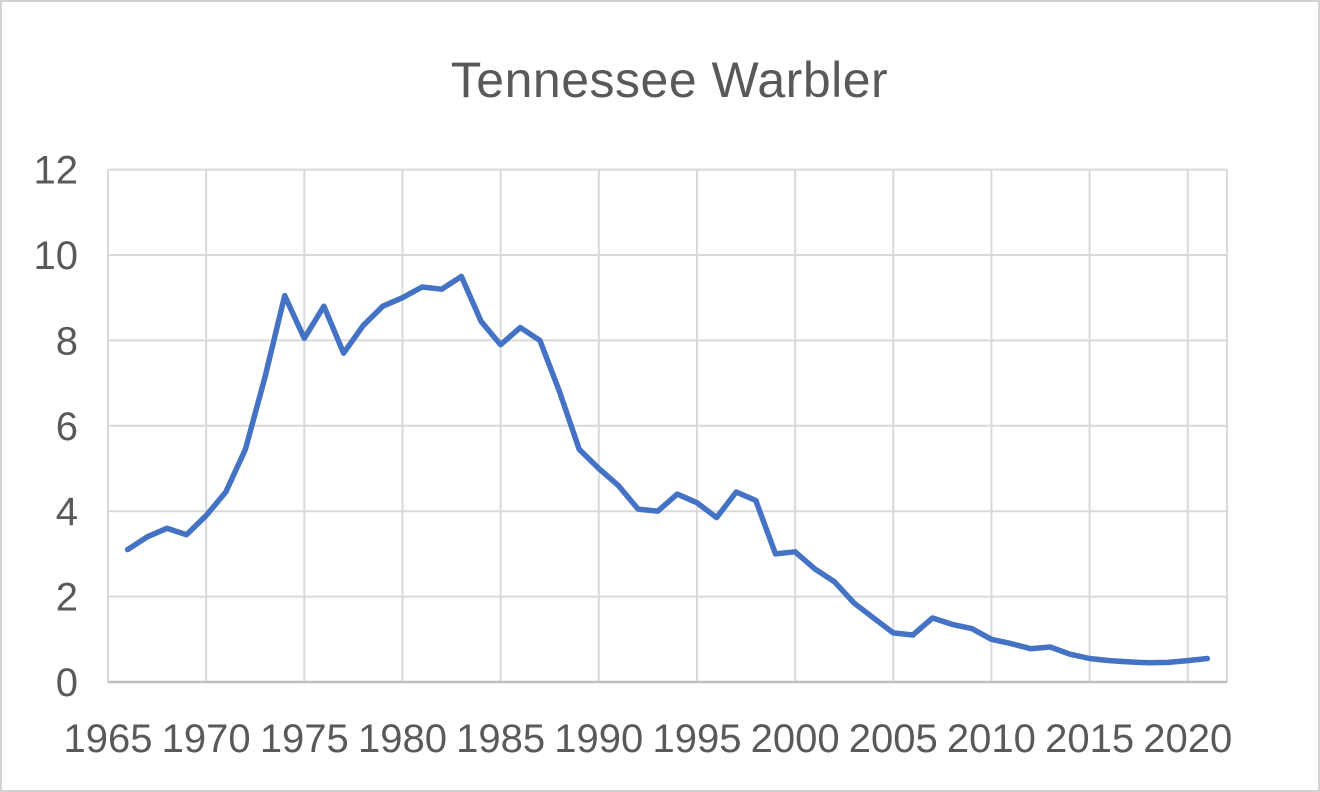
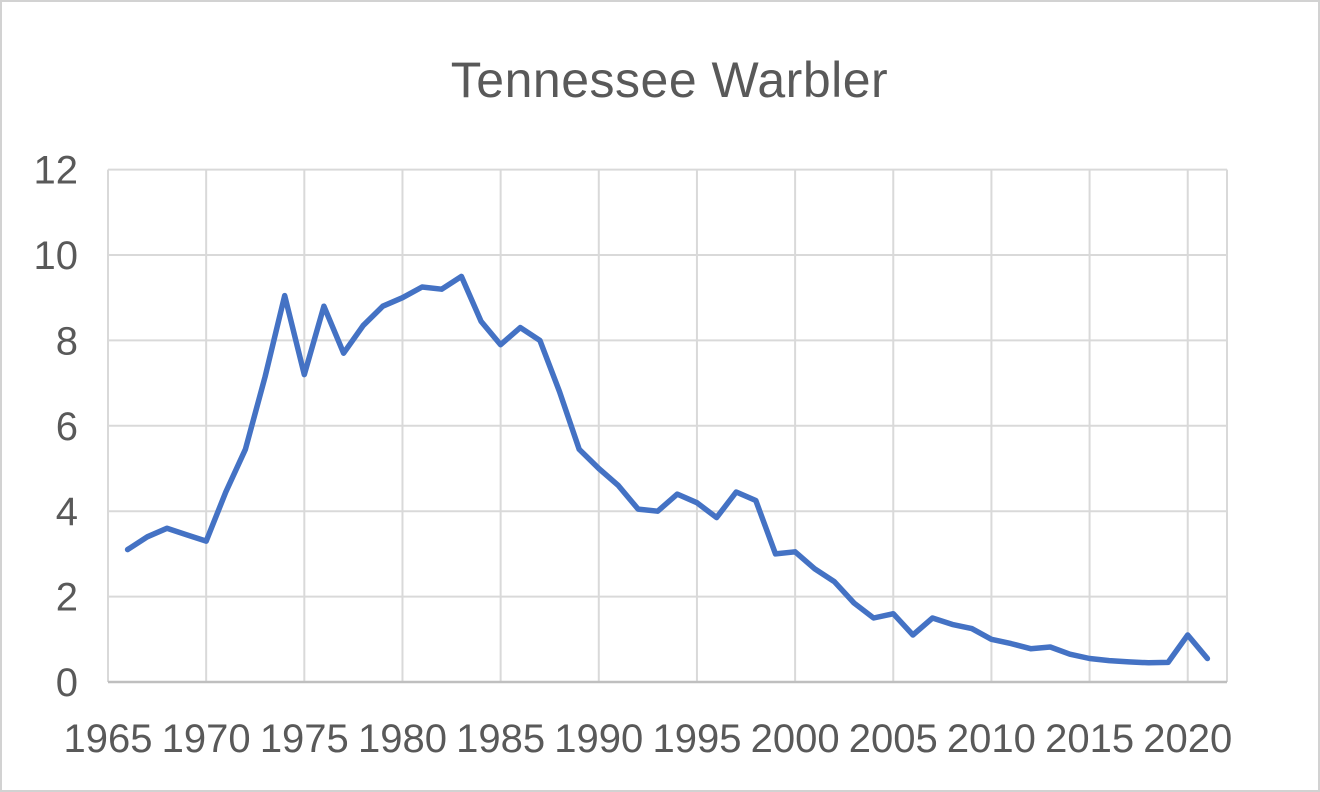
1970: 3.9 -> 3.3
1975: 8.1 -> 7.2
2005: 1.1 -> 1.6
2020: 0.5 -> 1.1
